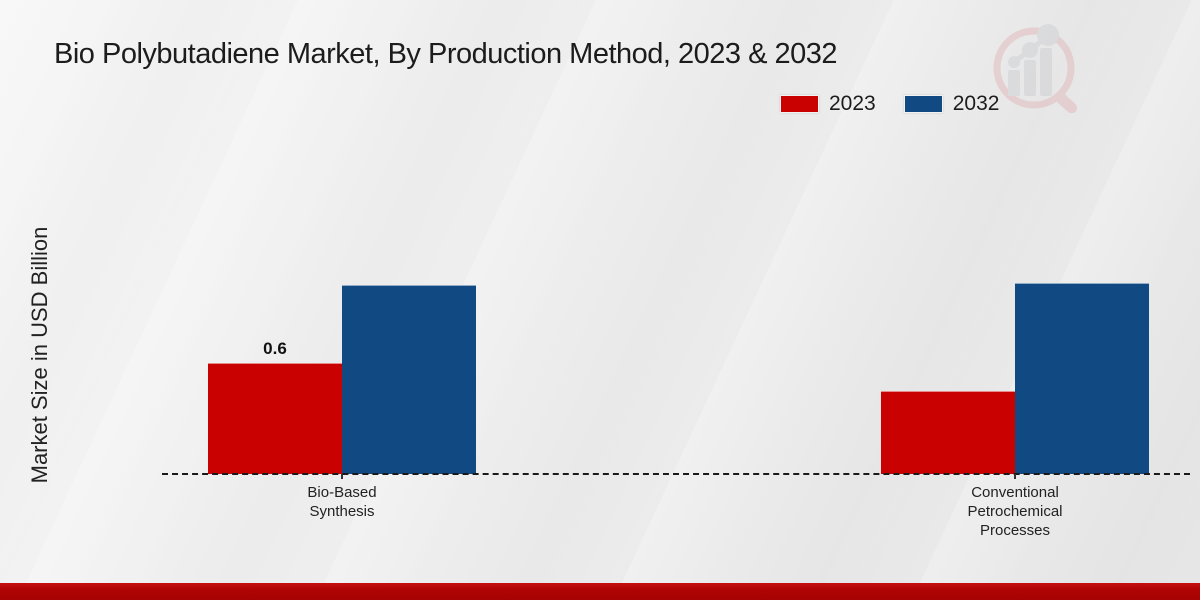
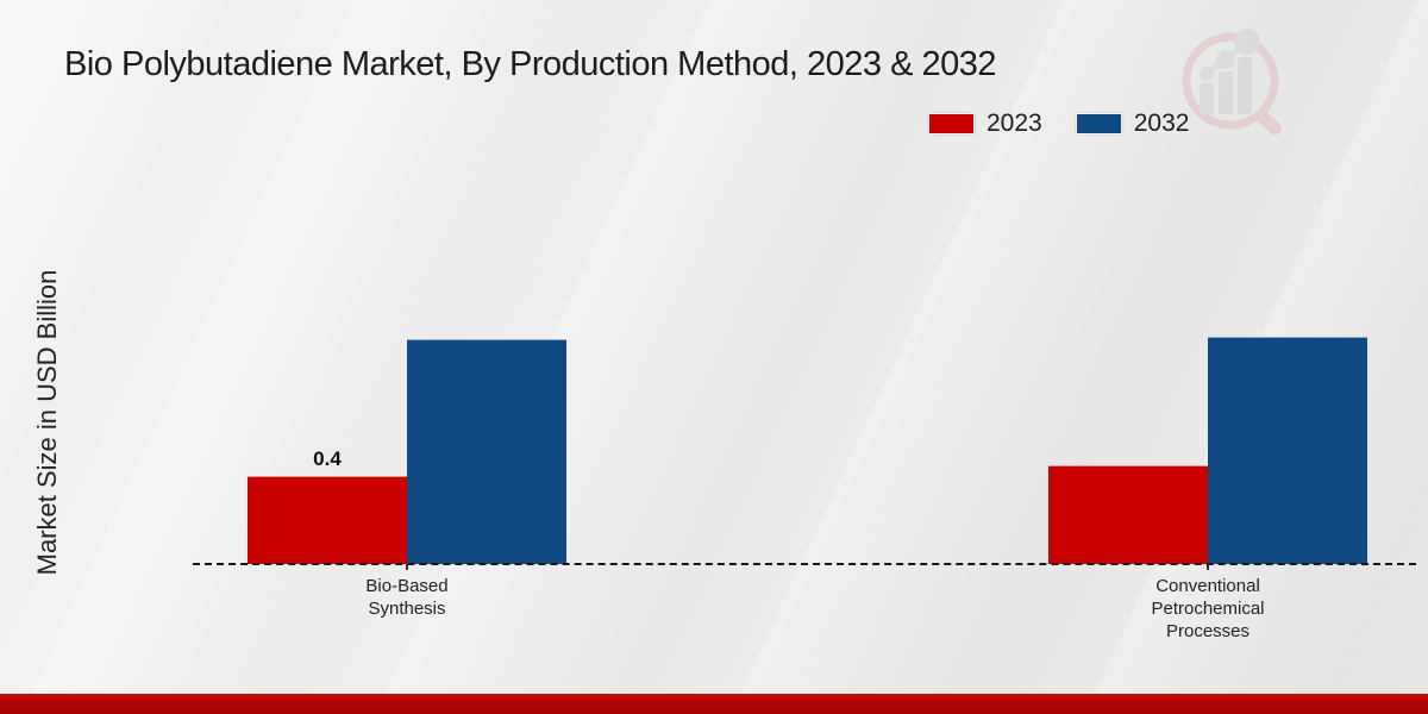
2023/Bio-Based Synthesis: 0.6 -> 0.4
